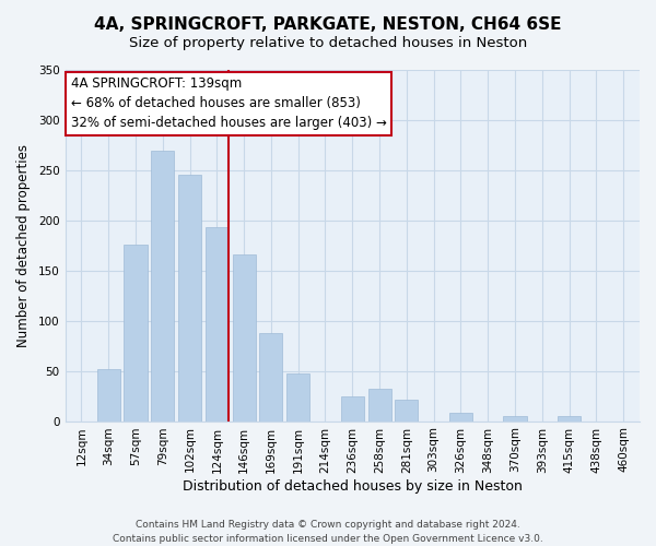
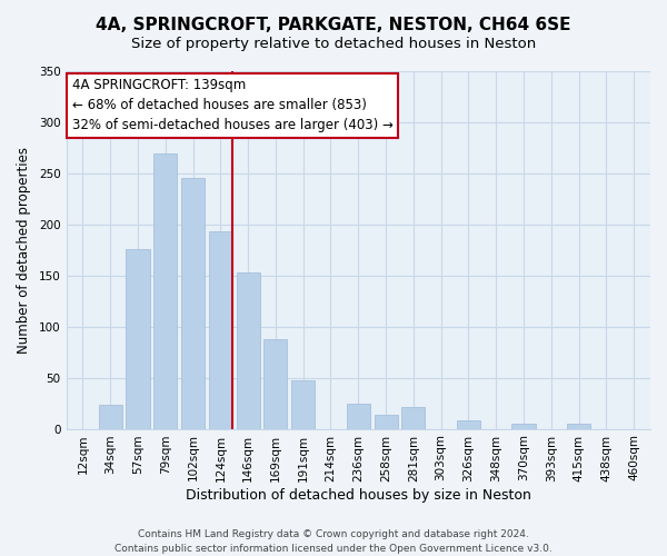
34sqm: 52 -> 24
146sqm: 166 -> 153
258sqm: 32 -> 14
